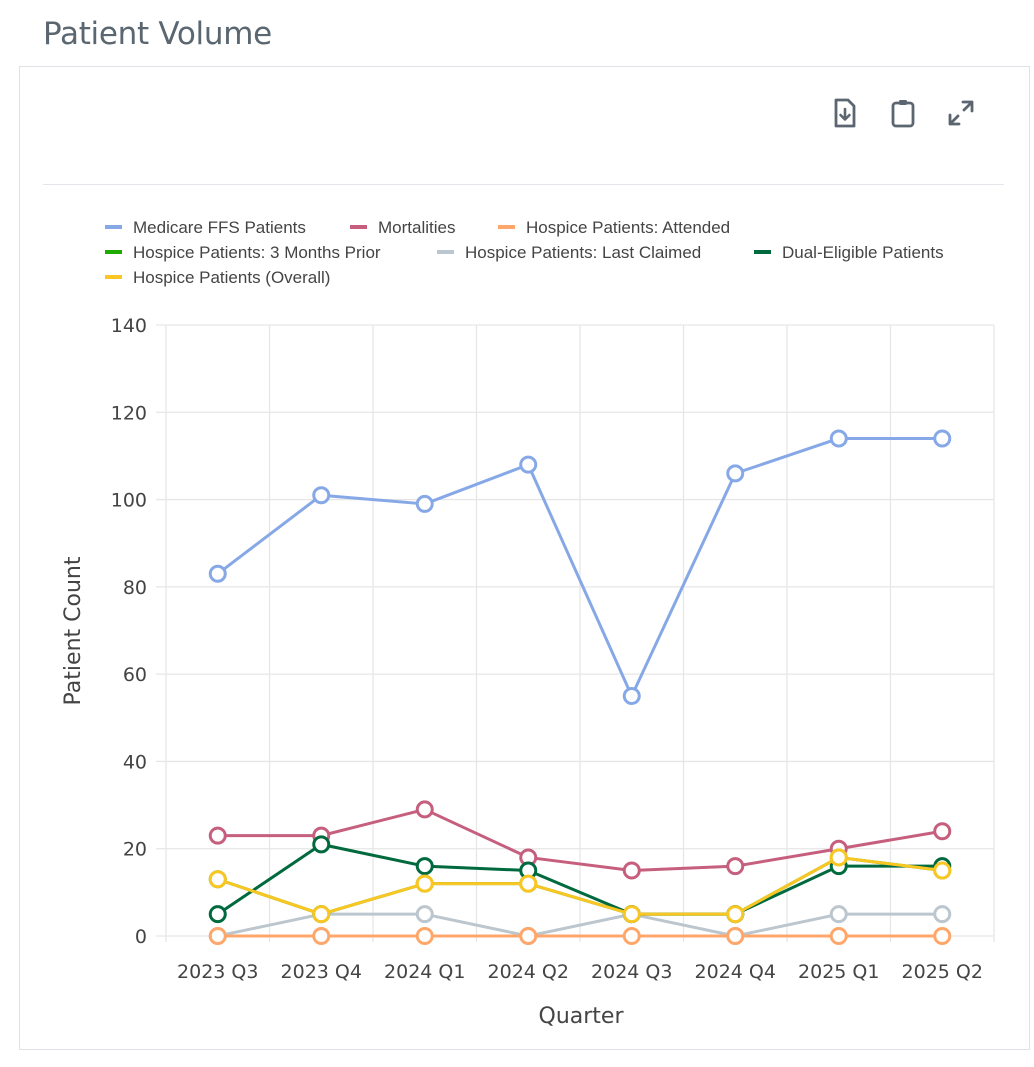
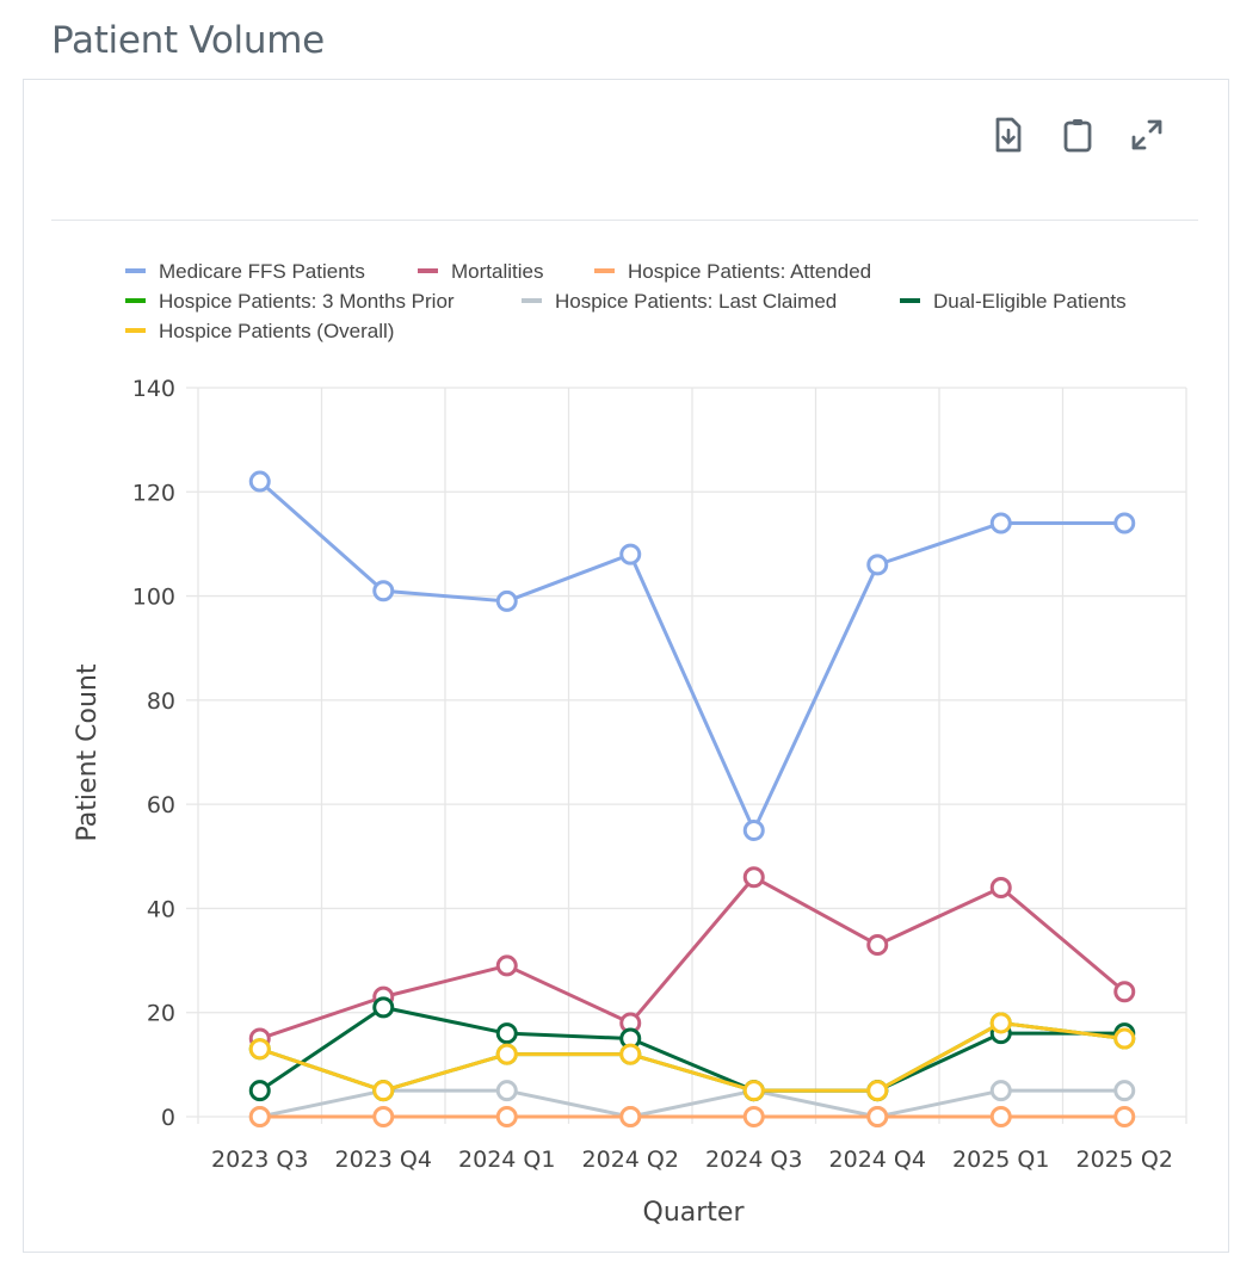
Medicare FFS Patients/2023 Q3: 83 -> 122
Mortalities/2023 Q3: 23 -> 15
Mortalities/2024 Q3: 15 -> 46
Mortalities/2024 Q4: 16 -> 33
Mortalities/2025 Q1: 20 -> 44
